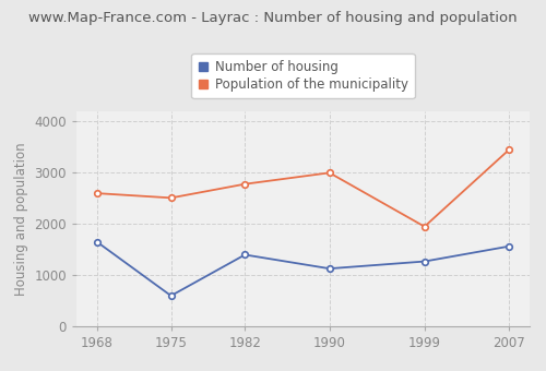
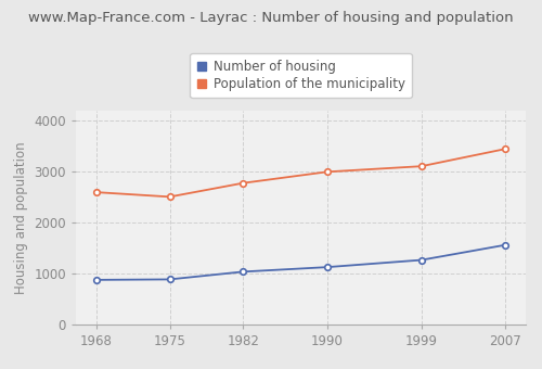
Number of housing/1968: 1650 -> 880
Number of housing/1975: 600 -> 890
Number of housing/1982: 1400 -> 1040
Population of the municipality/1999: 1950 -> 3110
